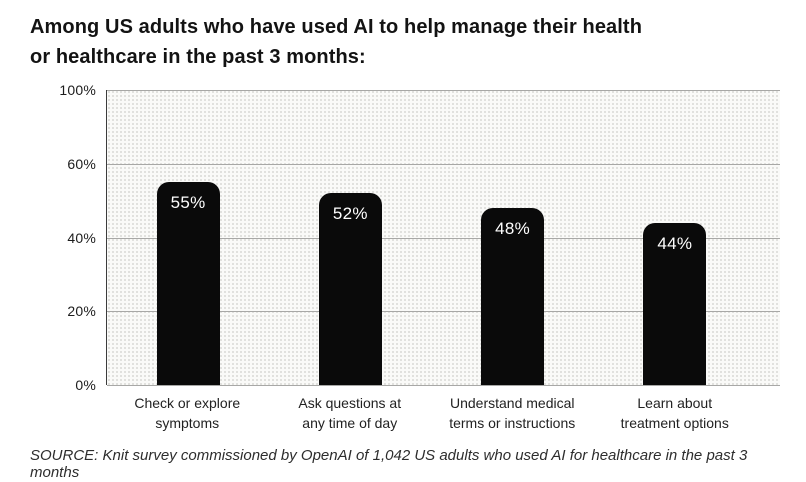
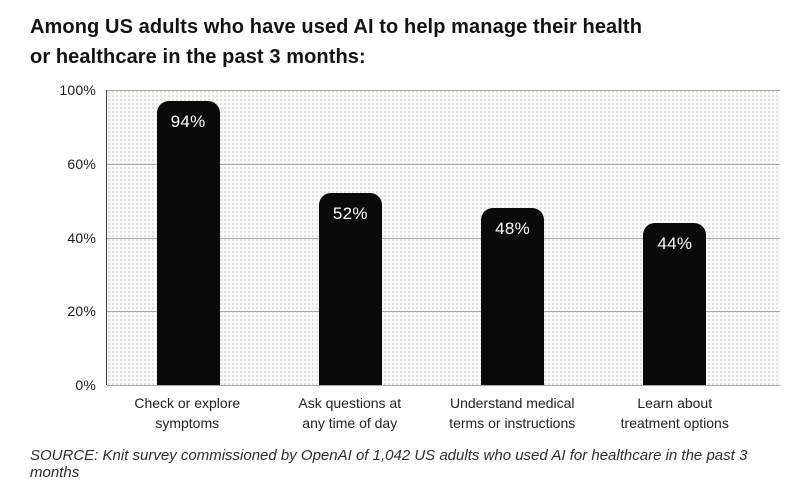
Check or explore symptoms: 55% -> 94%
